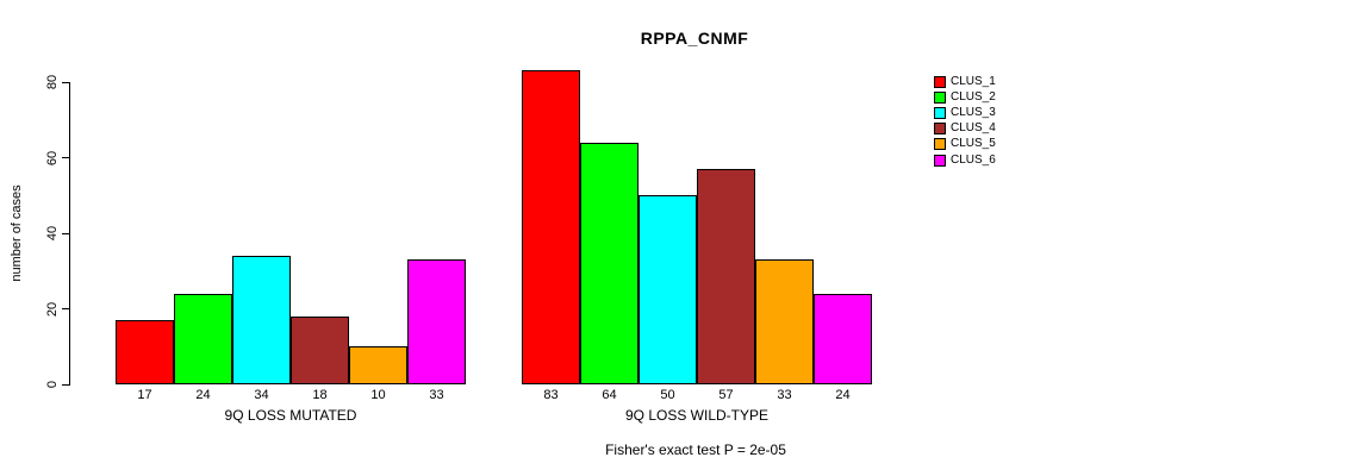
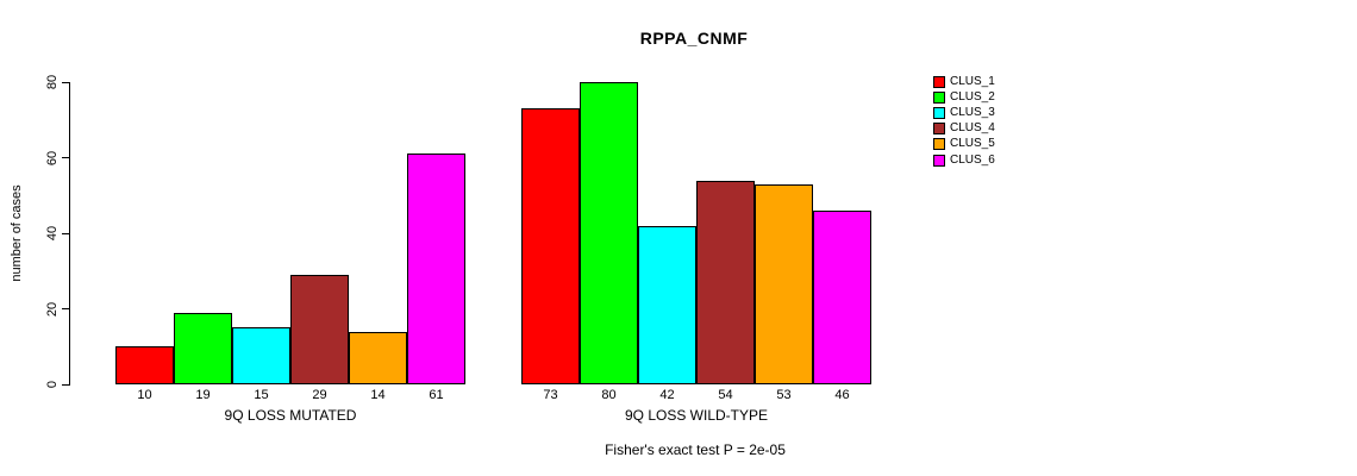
CLUS_1/9Q LOSS MUTATED: 17 -> 10
CLUS_2/9Q LOSS MUTATED: 24 -> 19
CLUS_3/9Q LOSS MUTATED: 34 -> 15
CLUS_4/9Q LOSS MUTATED: 18 -> 29
CLUS_5/9Q LOSS MUTATED: 10 -> 14
CLUS_6/9Q LOSS MUTATED: 33 -> 61
CLUS_1/9Q LOSS WILD-TYPE: 83 -> 73
CLUS_2/9Q LOSS WILD-TYPE: 64 -> 80
CLUS_3/9Q LOSS WILD-TYPE: 50 -> 42
CLUS_4/9Q LOSS WILD-TYPE: 57 -> 54
CLUS_5/9Q LOSS WILD-TYPE: 33 -> 53
CLUS_6/9Q LOSS WILD-TYPE: 24 -> 46
